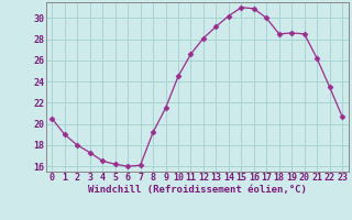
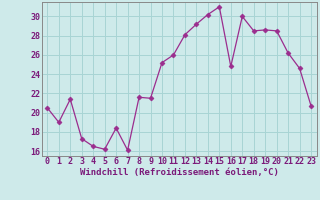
2: 18.0 -> 21.4
6: 16.0 -> 18.4
8: 19.2 -> 21.6
10: 24.5 -> 25.2
11: 26.6 -> 26.0
16: 30.9 -> 24.8
22: 23.5 -> 24.6
